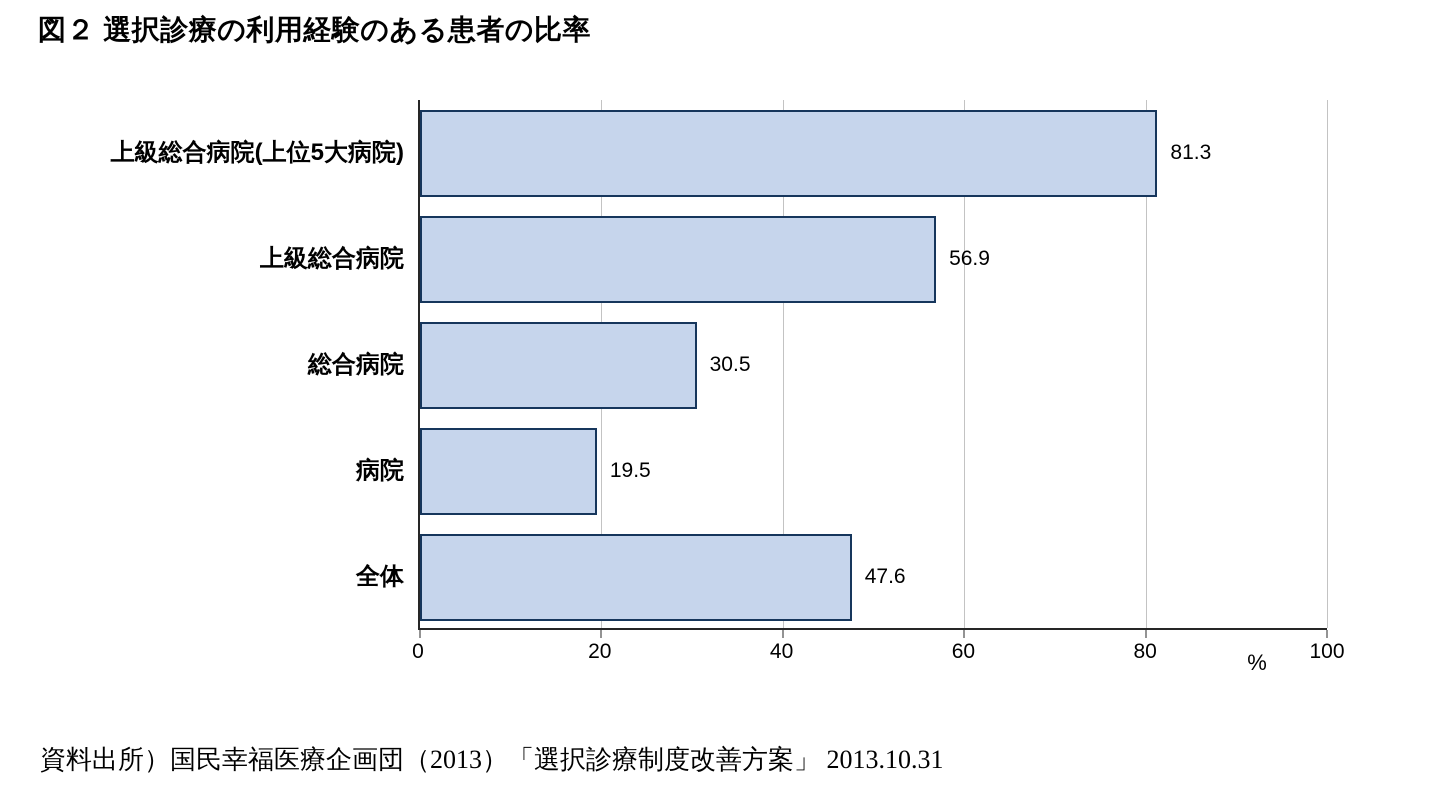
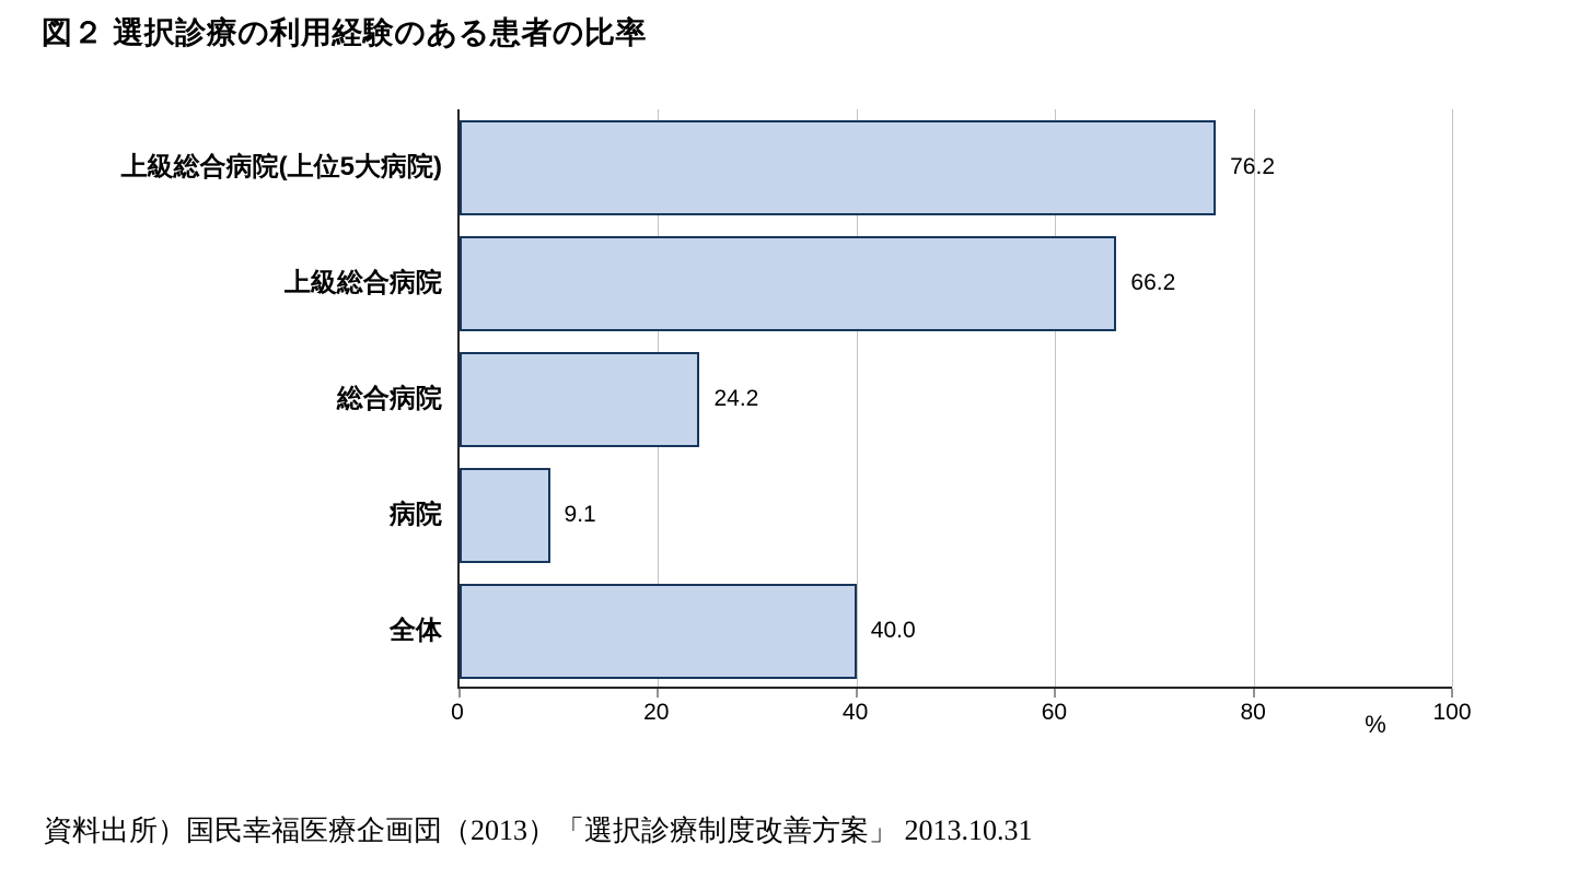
上級総合病院(上位5大病院): 81.3 -> 76.2
上級総合病院: 56.9 -> 66.2
総合病院: 30.5 -> 24.2
病院: 19.5 -> 9.1
全体: 47.6 -> 40.0
